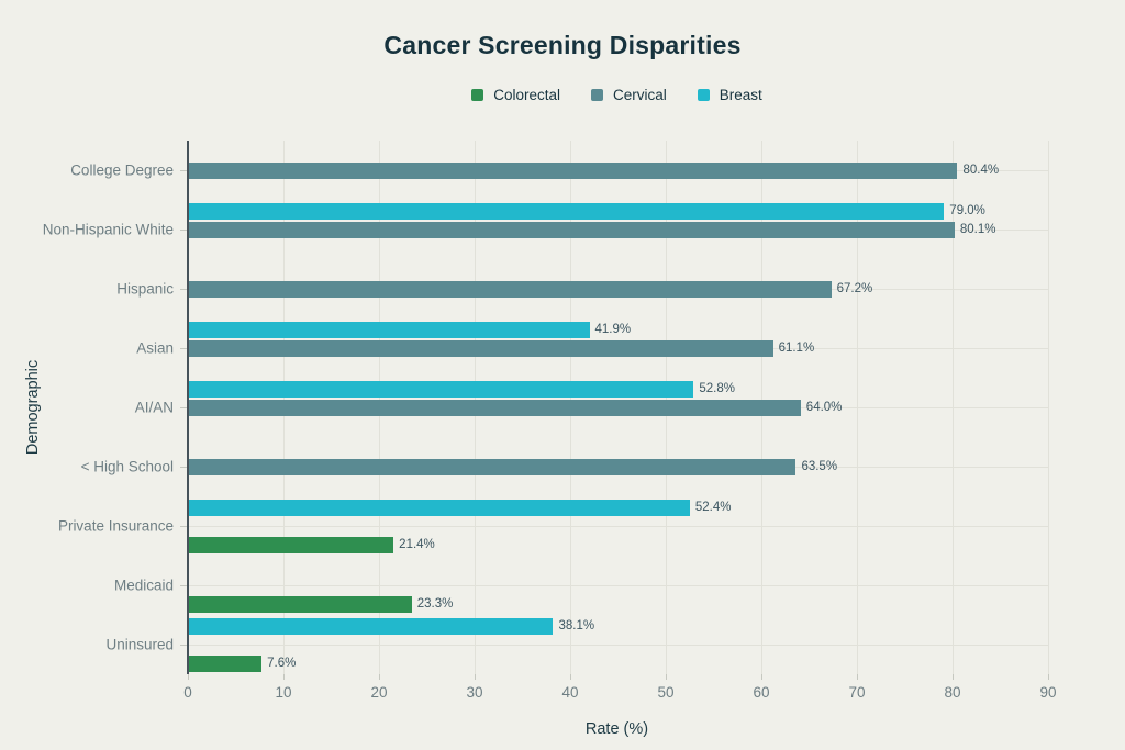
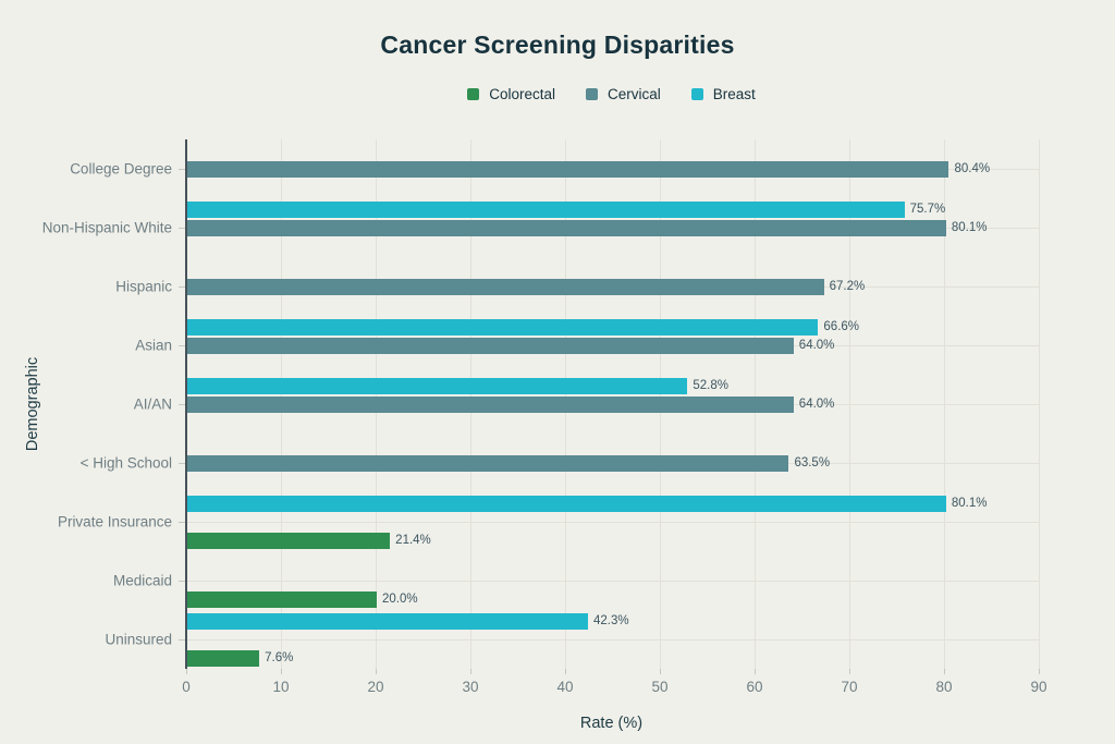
Breast/Non-Hispanic White: 79.0% -> 75.7%
Breast/Asian: 41.9% -> 66.6%
Cervical/Asian: 61.1% -> 64.0%
Breast/Private Insurance: 52.4% -> 80.1%
Colorectal/Medicaid: 23.3% -> 20.0%
Breast/Uninsured: 38.1% -> 42.3%
